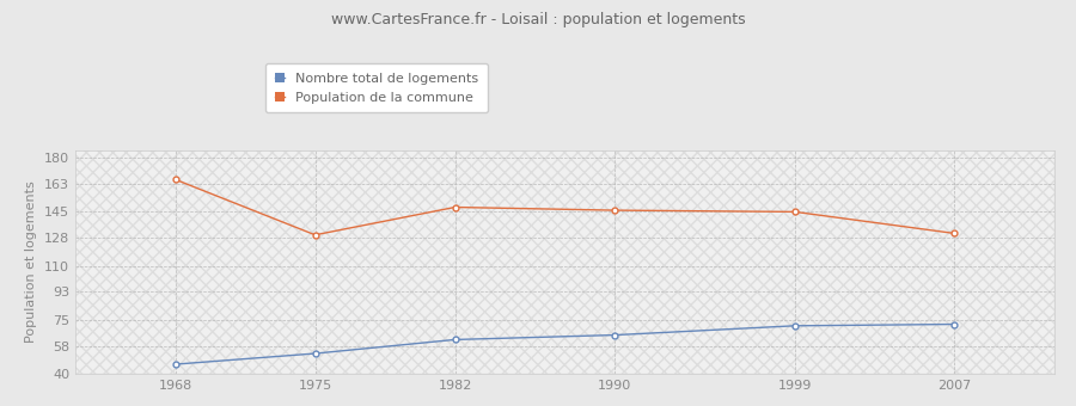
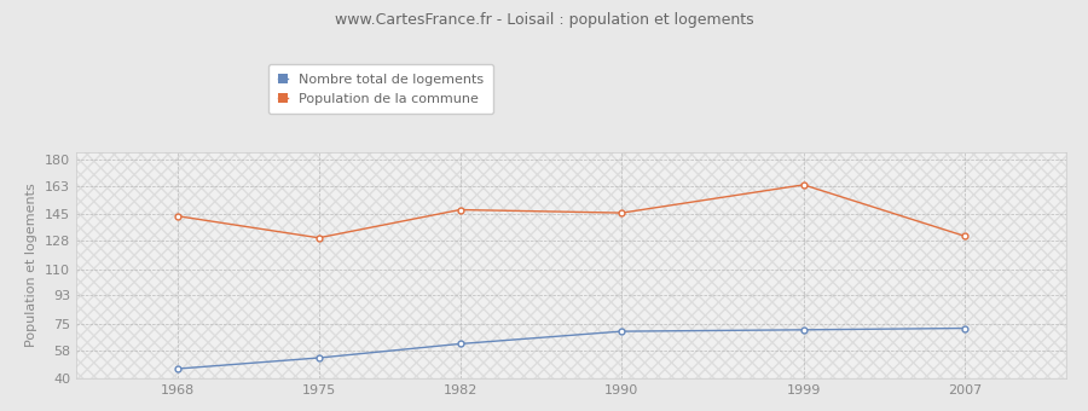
Population de la commune/1968: 166 -> 144
Nombre total de logements/1990: 65 -> 70
Population de la commune/1999: 145 -> 164
